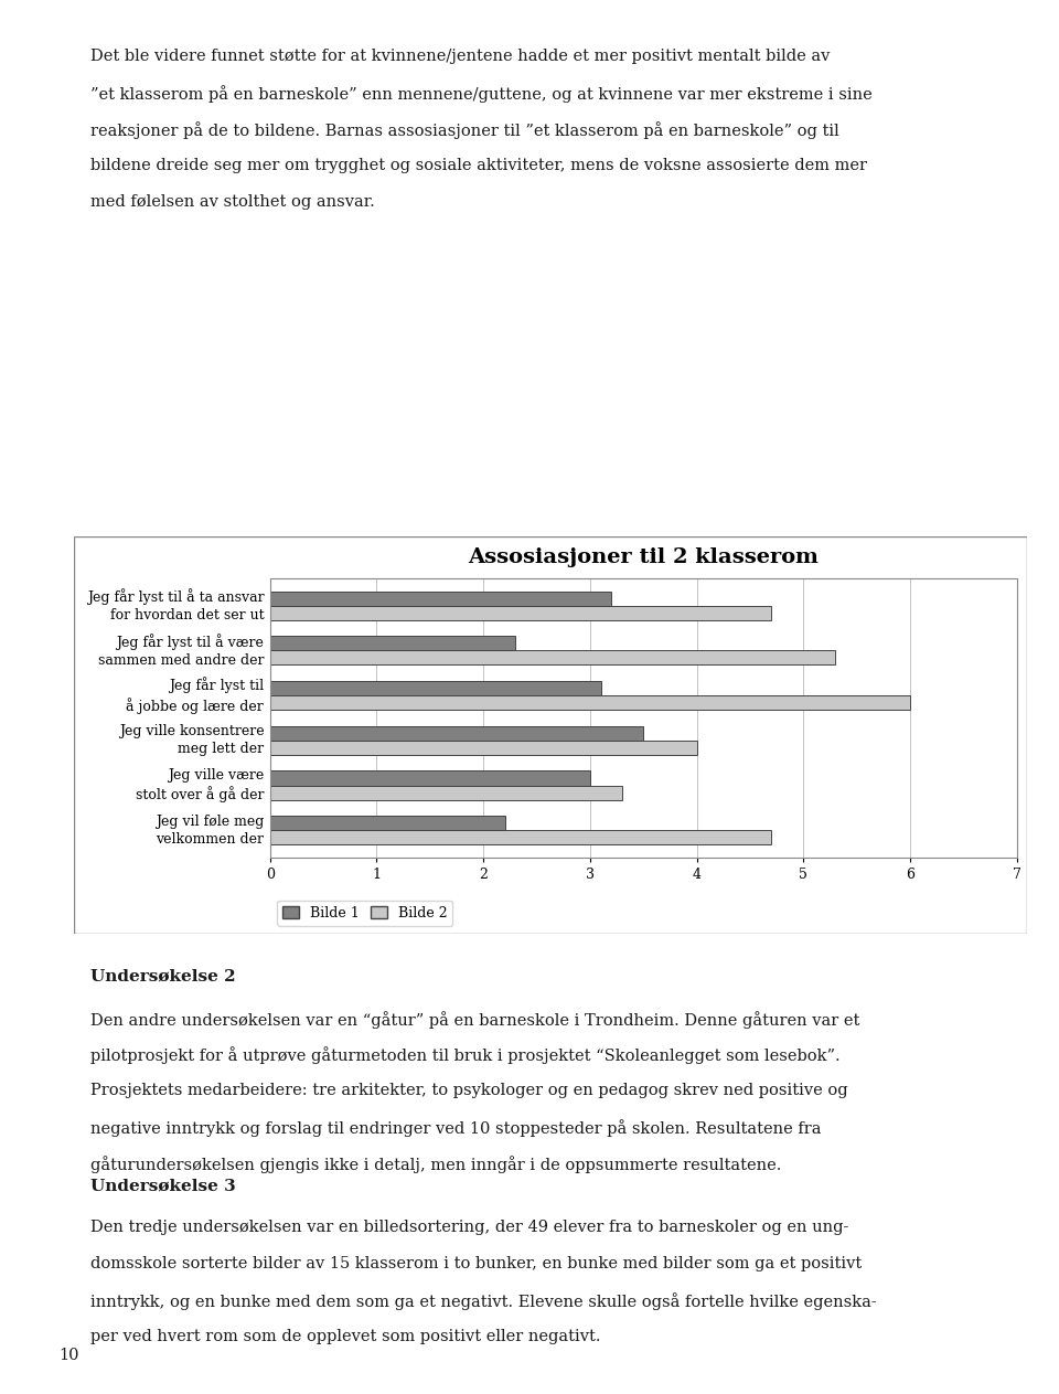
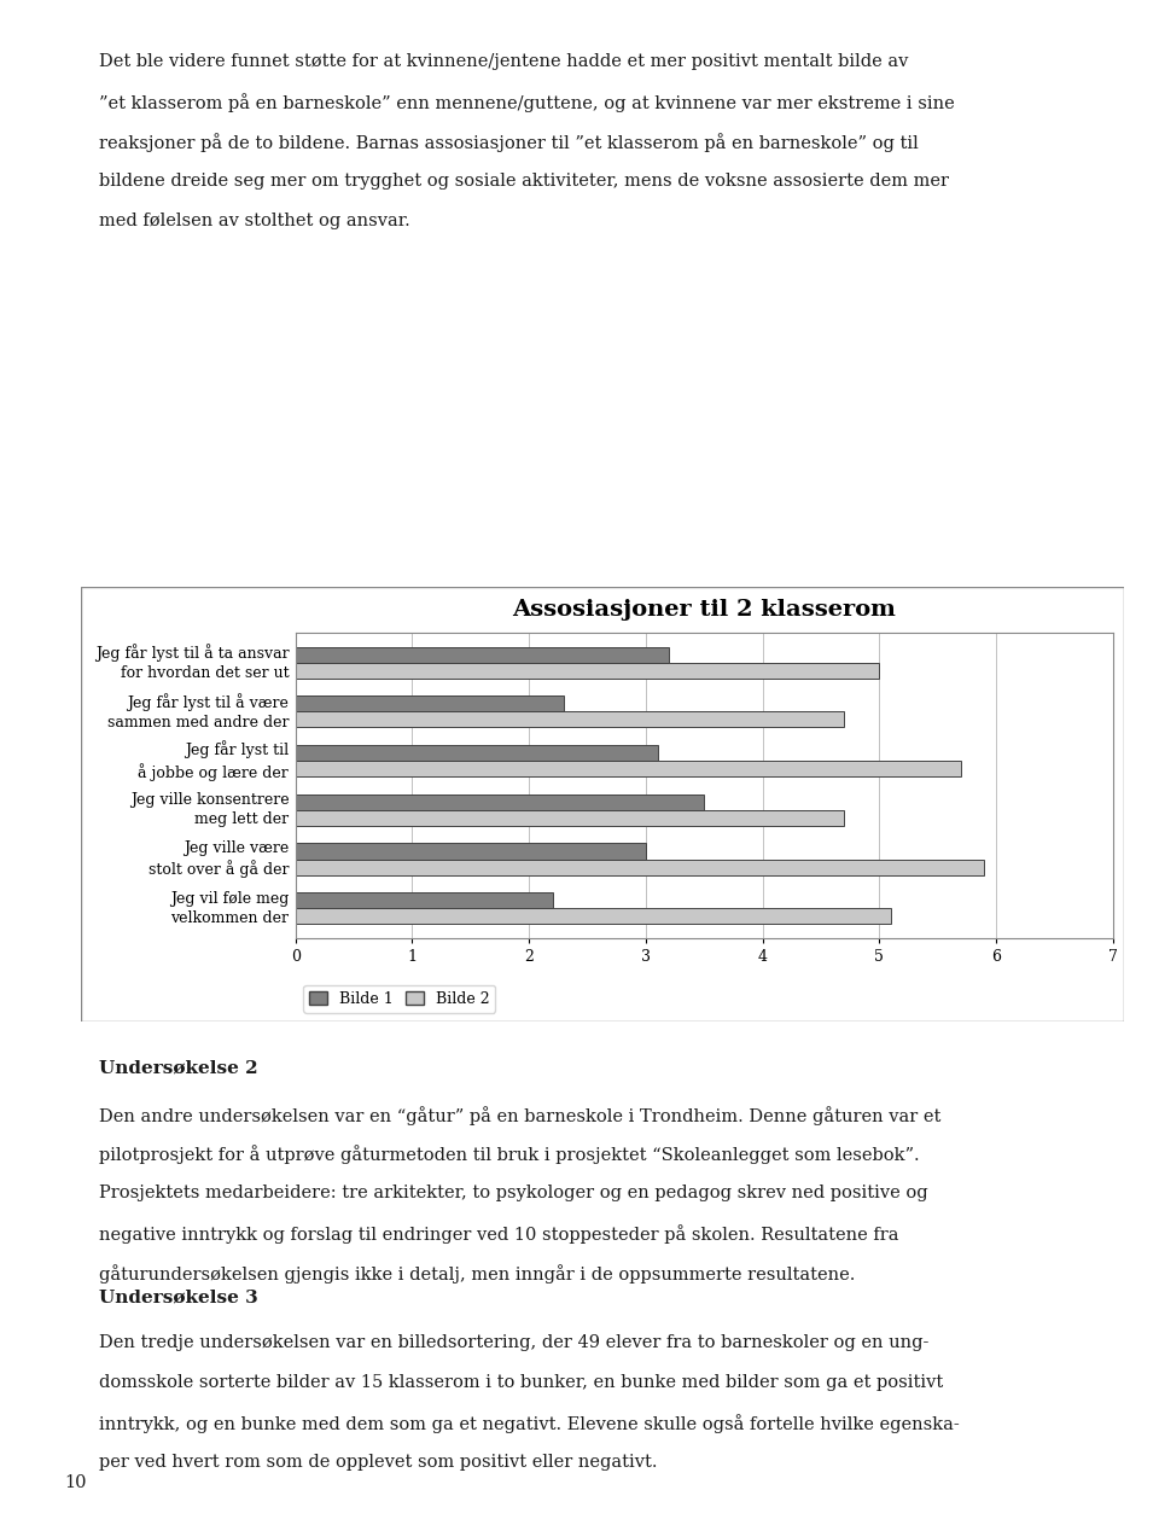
Bilde 2/Jeg får lyst til å ta ansvar for hvordan det ser ut: 4.7 -> 5.0
Bilde 2/Jeg får lyst til å være sammen med andre der: 5.3 -> 4.7
Bilde 2/Jeg får lyst til å jobbe og lære der: 6.0 -> 5.7
Bilde 2/Jeg ville konsentrere meg lett der: 4.0 -> 4.7
Bilde 2/Jeg ville være stolt over å gå der: 3.3 -> 5.9
Bilde 2/Jeg vil føle meg velkommen der: 4.7 -> 5.1
